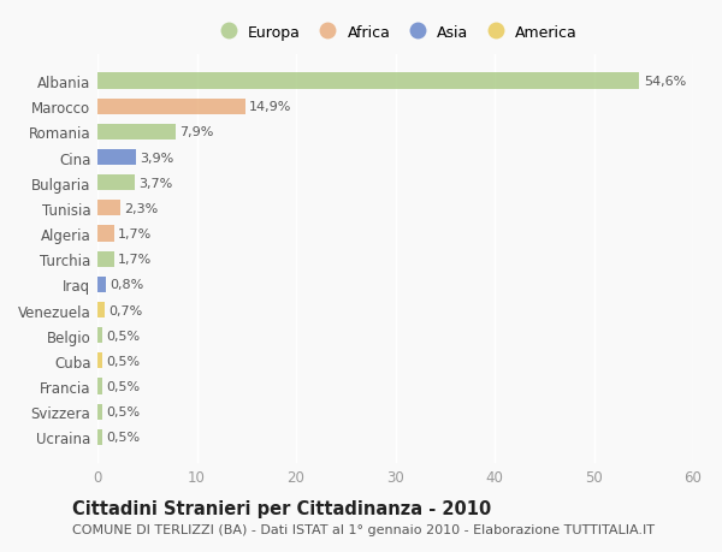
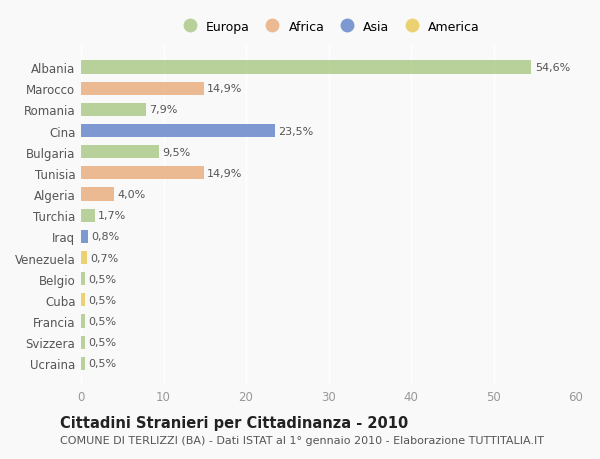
Cina: 3,9% -> 23,5%
Bulgaria: 3,7% -> 9,5%
Tunisia: 2,3% -> 14,9%
Algeria: 1,7% -> 4,0%
